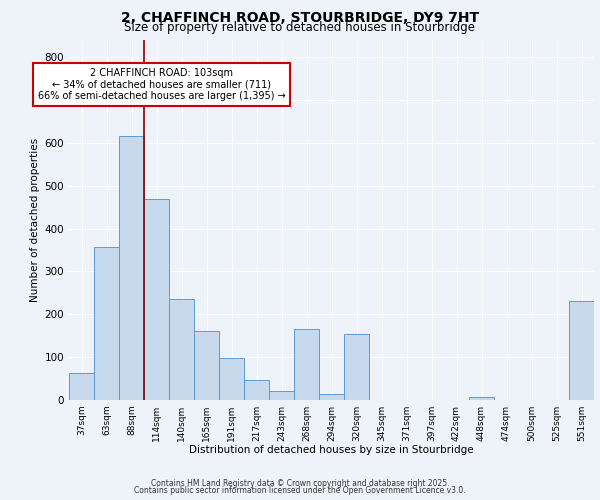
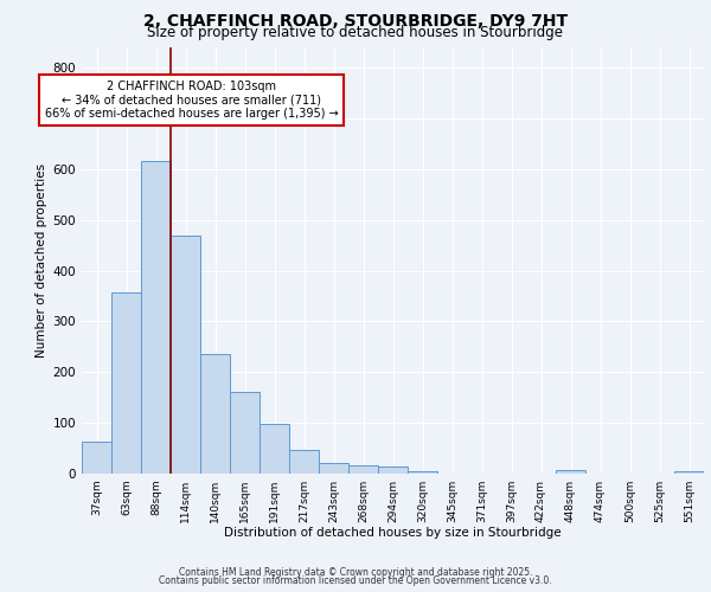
268sqm: 165 -> 17
320sqm: 155 -> 5
551sqm: 230 -> 5
